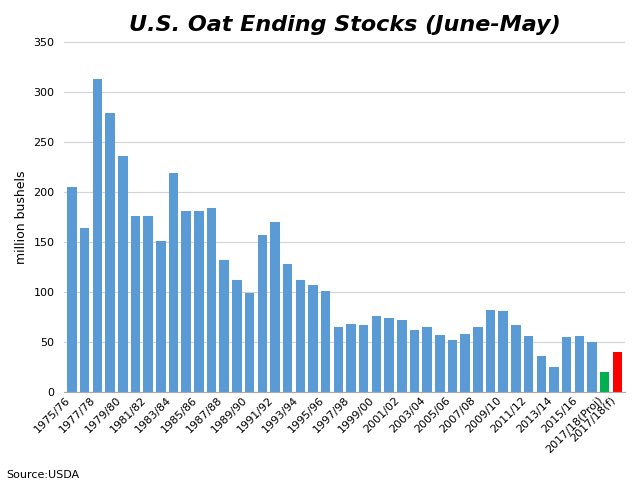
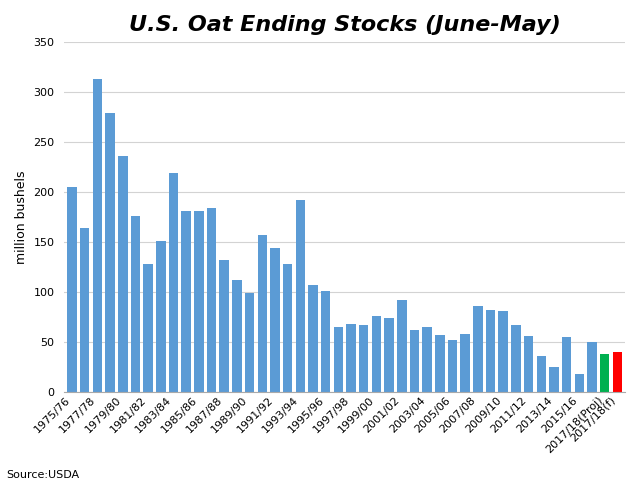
1981/82: 176 -> 128
1991/92: 170 -> 144
1993/94: 112 -> 192
2001/02: 72 -> 92
2007/08: 65 -> 86
2015/16: 56 -> 18
2017/18(Proj): 20 -> 38
